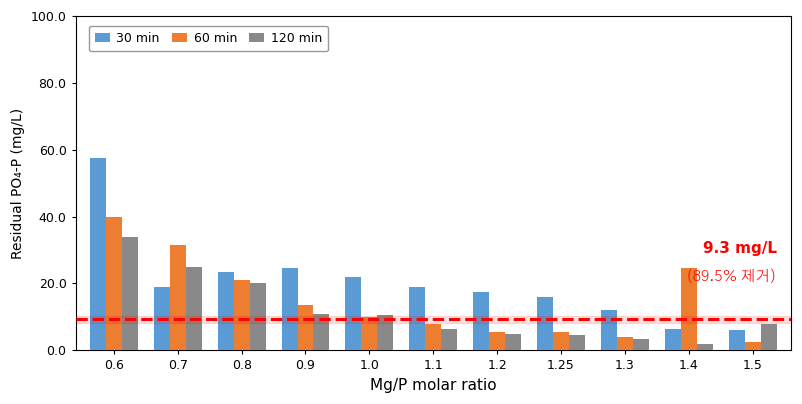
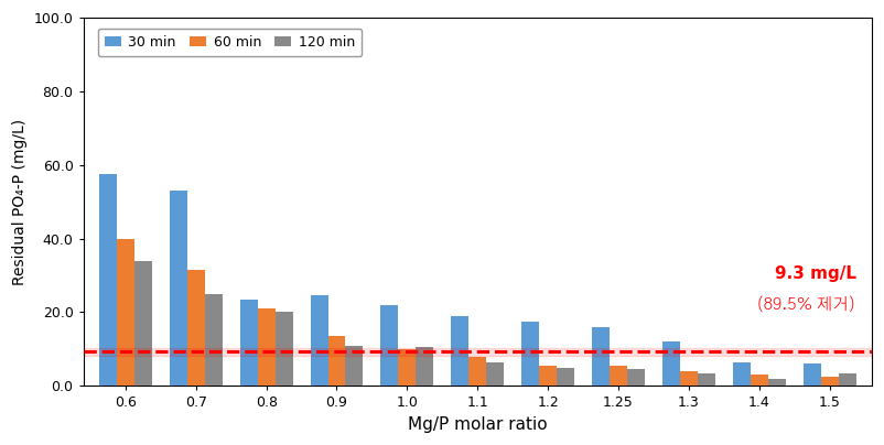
30 min/0.7: 19.0 -> 53.0
60 min/1.4: 24.5 -> 3.0
120 min/1.5: 8.0 -> 3.5
